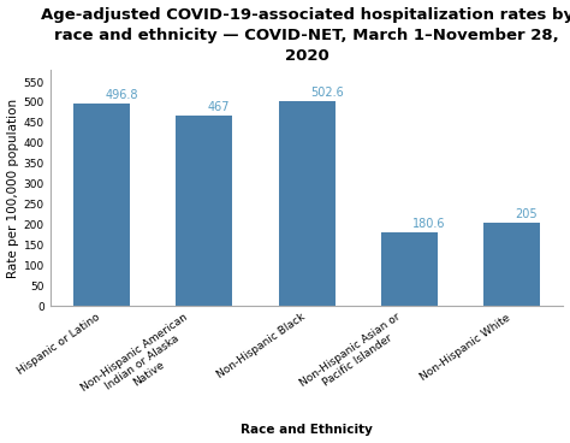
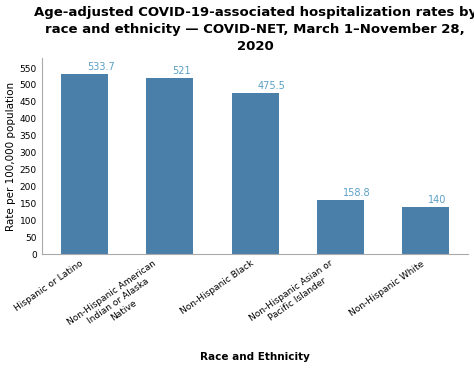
Hispanic or Latino: 496.8 -> 533.7
Non-Hispanic American Indian or Alaska Native: 467 -> 521
Non-Hispanic Black: 502.6 -> 475.5
Non-Hispanic Asian or Pacific Islander: 180.6 -> 158.8
Non-Hispanic White: 205 -> 140
